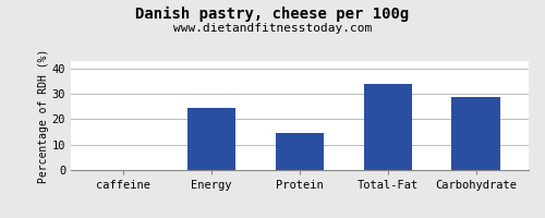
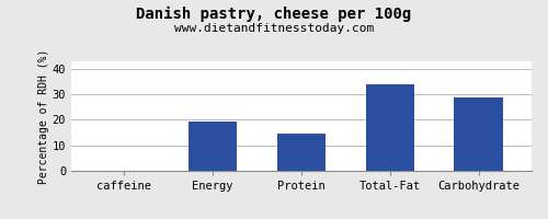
Energy: 24.5 -> 19.3
